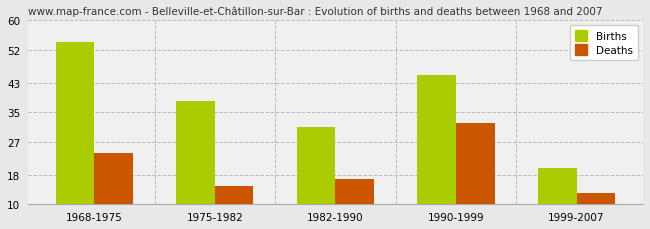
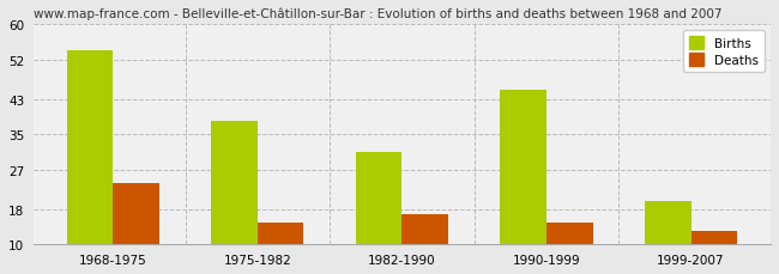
Deaths/1990-1999: 32 -> 15
